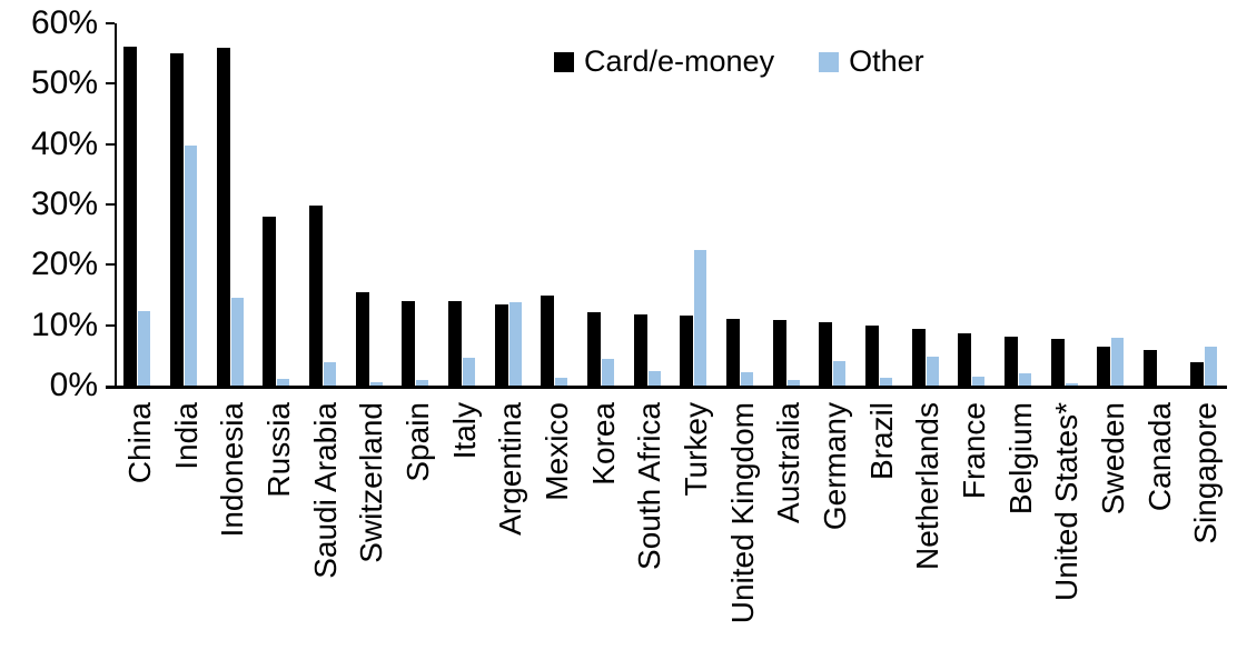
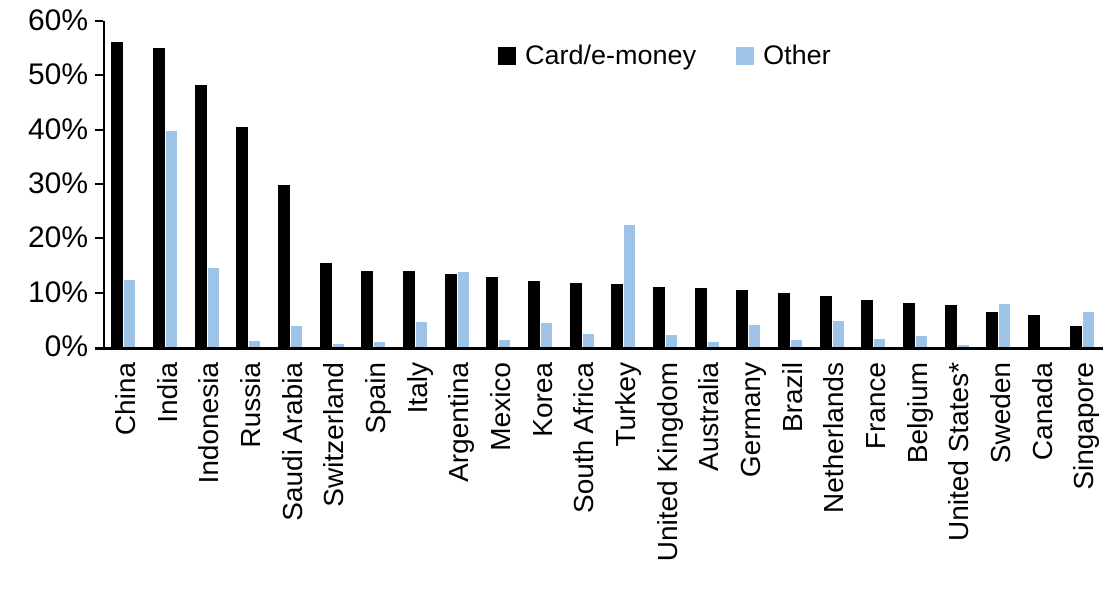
Card/e-money/Indonesia: 56% -> 48%
Card/e-money/Russia: 28% -> 40%
Card/e-money/Mexico: 15% -> 13%
